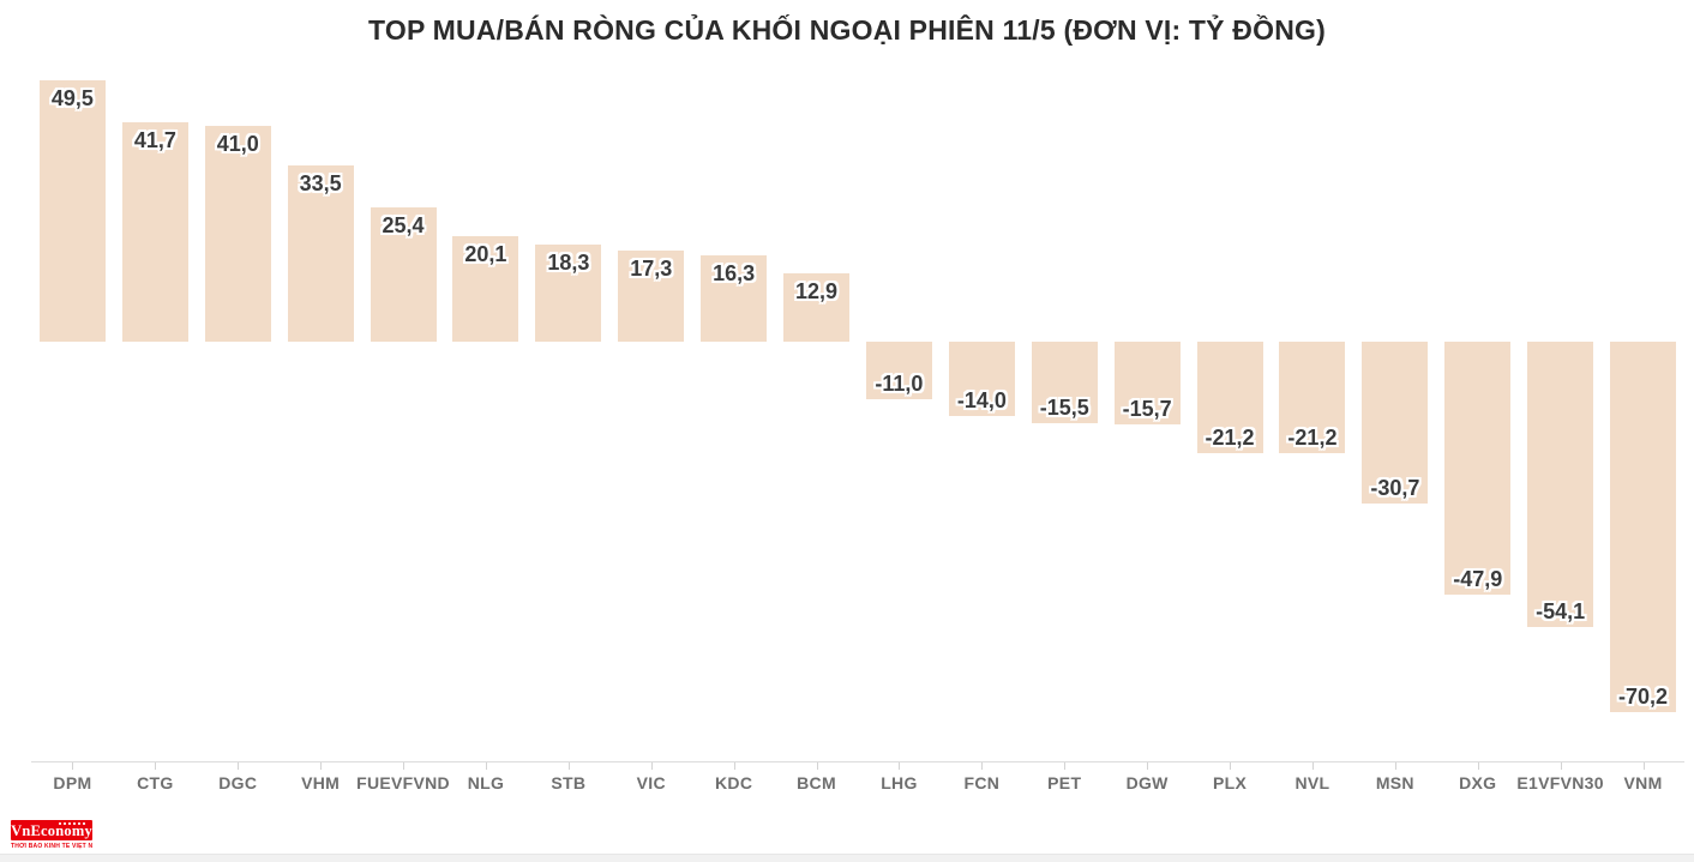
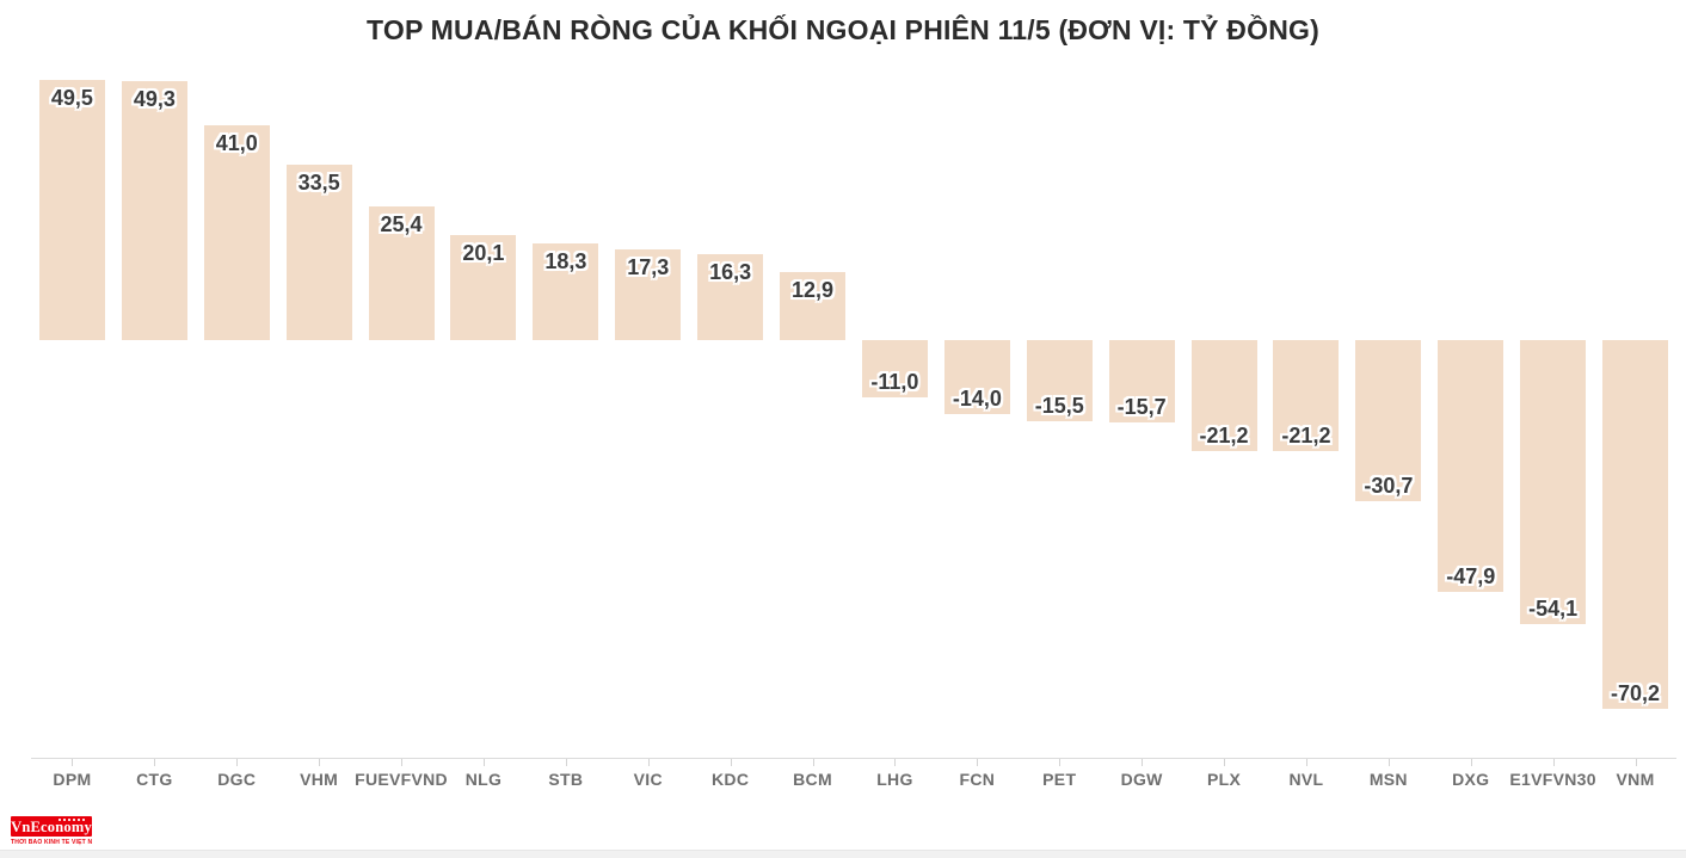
CTG: 41,7 -> 49,3
